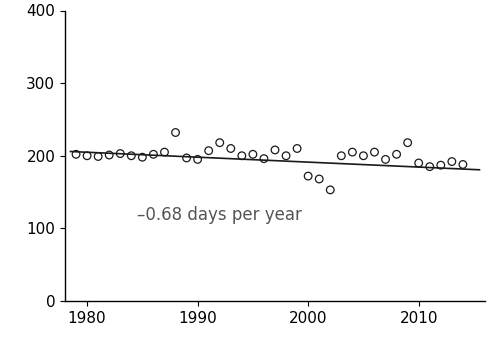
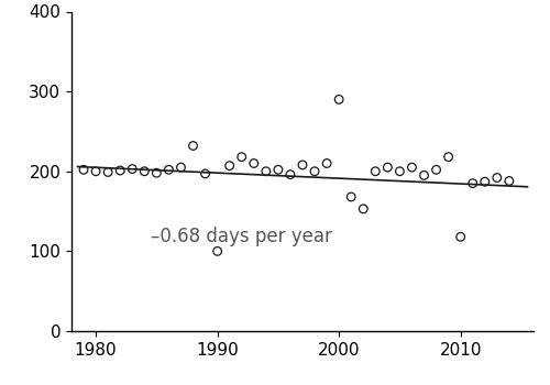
1990: 195 -> 100
2000: 172 -> 290
2010: 190 -> 118
